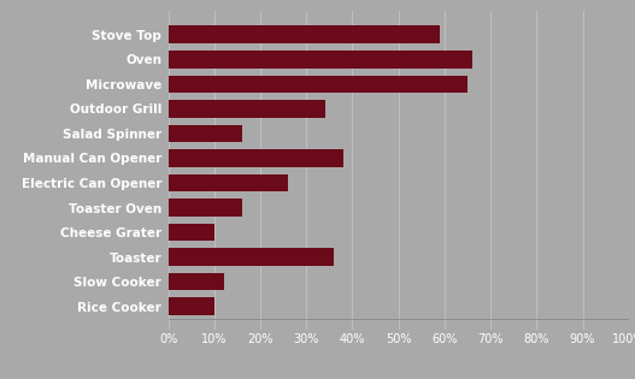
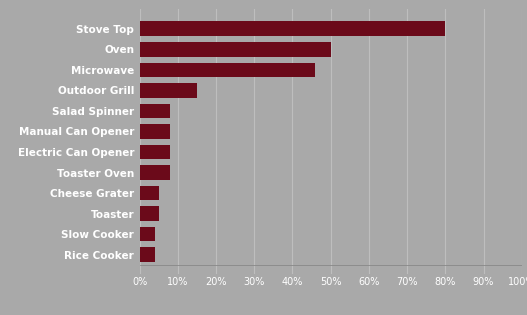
Stove Top: 59% -> 80%
Oven: 66% -> 50%
Microwave: 65% -> 46%
Outdoor Grill: 34% -> 15%
Salad Spinner: 16% -> 8%
Manual Can Opener: 38% -> 8%
Electric Can Opener: 26% -> 8%
Toaster Oven: 16% -> 8%
Cheese Grater: 10% -> 5%
Toaster: 36% -> 5%
Slow Cooker: 12% -> 4%
Rice Cooker: 10% -> 4%
